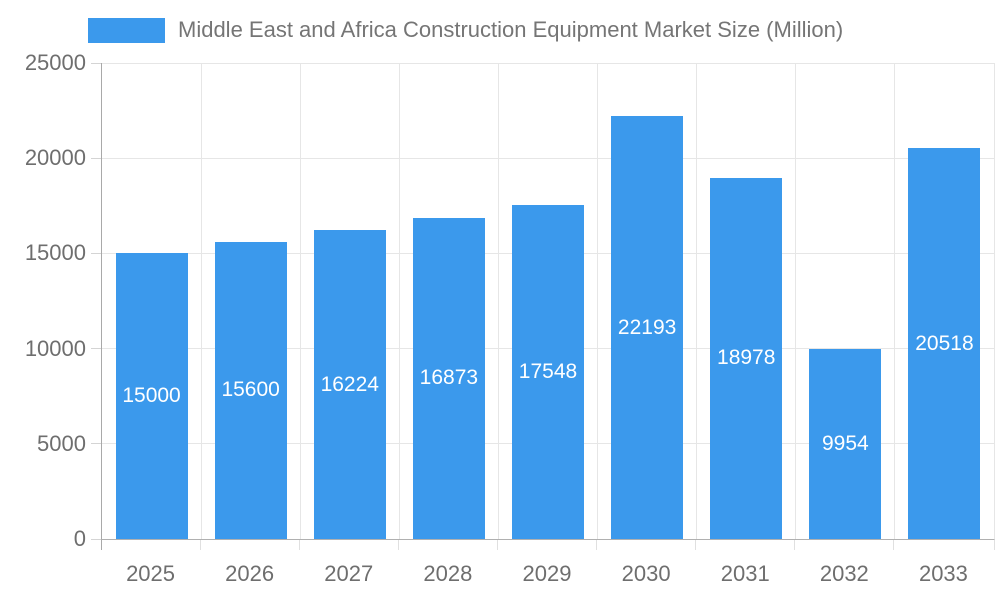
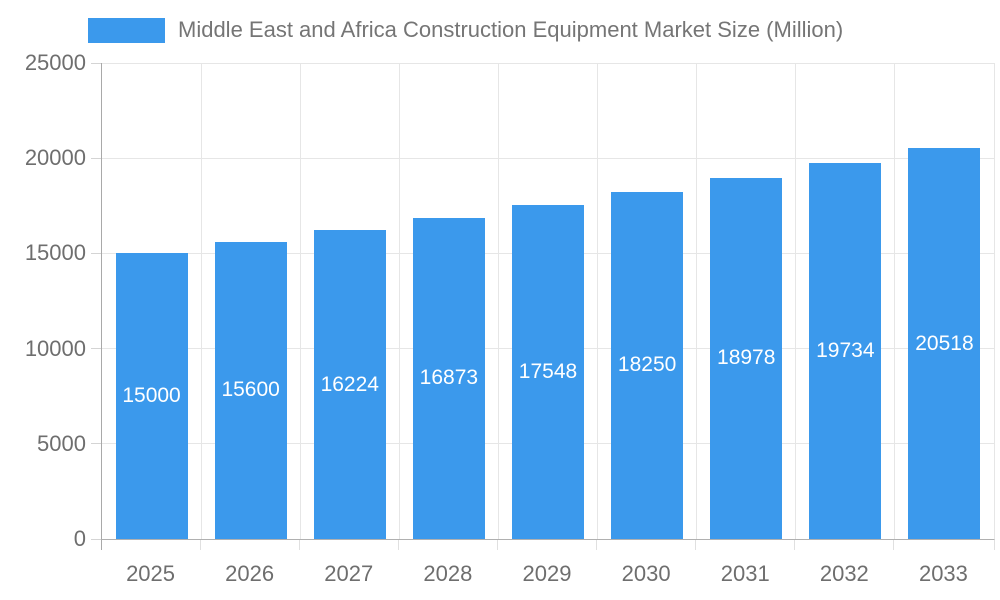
2030: 22193 -> 18250
2032: 9954 -> 19734
